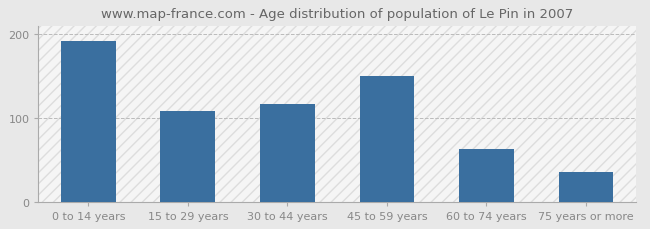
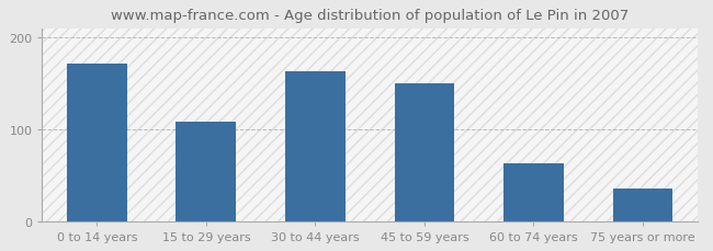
0 to 14 years: 192 -> 172
30 to 44 years: 116 -> 163
